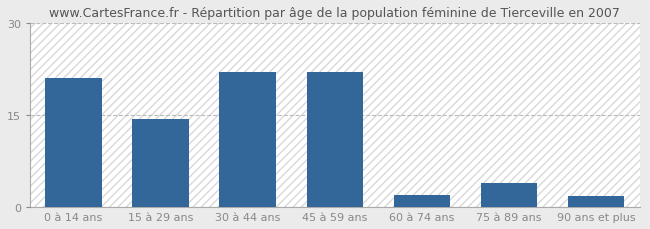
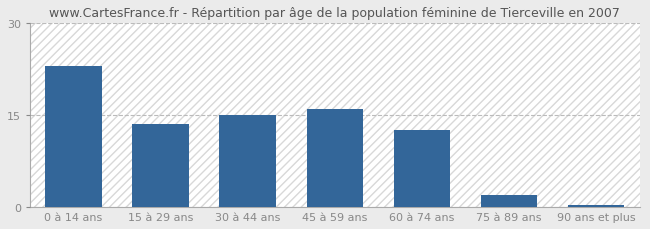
0 à 14 ans: 21.0 -> 23.0
15 à 29 ans: 14.4 -> 13.5
30 à 44 ans: 22.0 -> 15.0
45 à 59 ans: 22.0 -> 16.0
60 à 74 ans: 2.0 -> 12.5
75 à 89 ans: 4.0 -> 2.0
90 ans et plus: 1.8 -> 0.3
